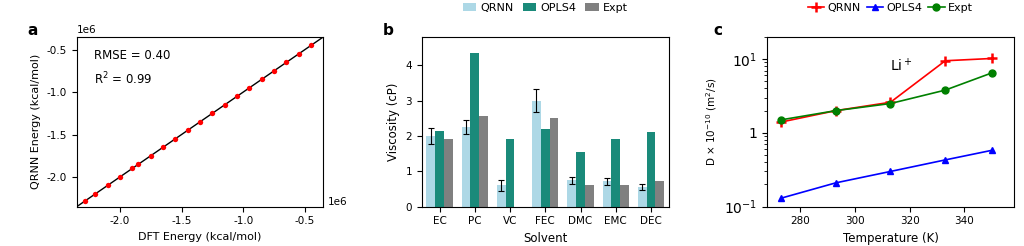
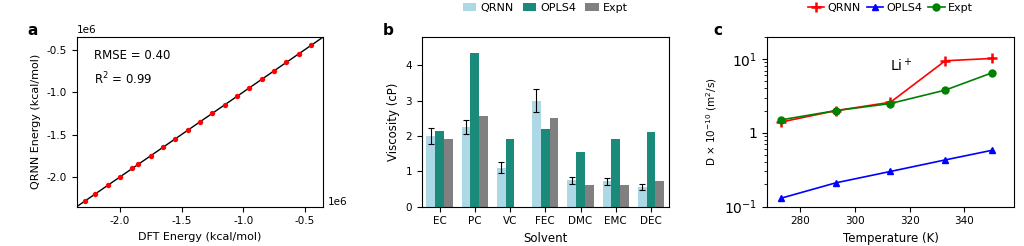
QRNN/VC: 0.60 -> 1.10
